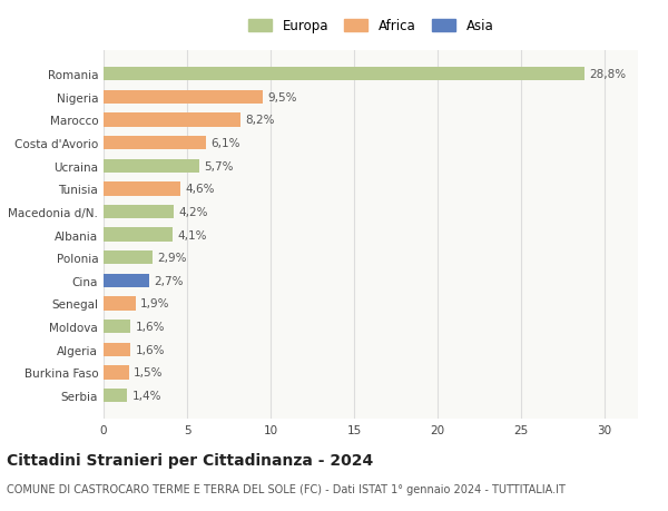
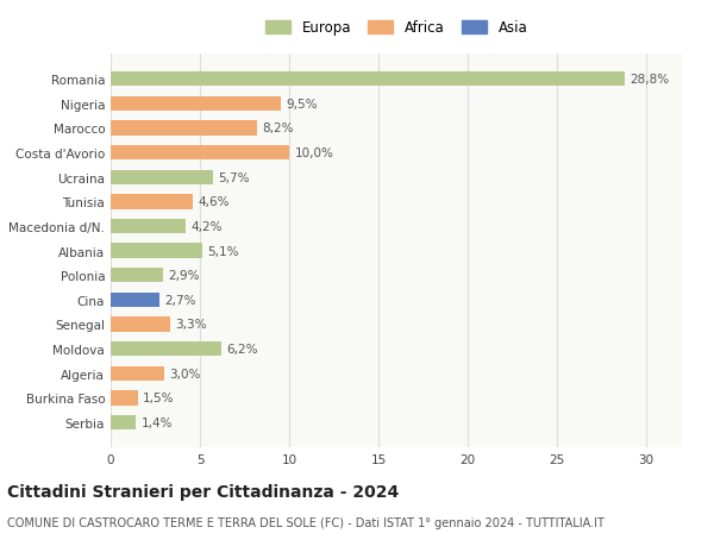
Costa d'Avorio: 6,1% -> 10,0%
Albania: 4,1% -> 5,1%
Senegal: 1,9% -> 3,3%
Moldova: 1,6% -> 6,2%
Algeria: 1,6% -> 3,0%
